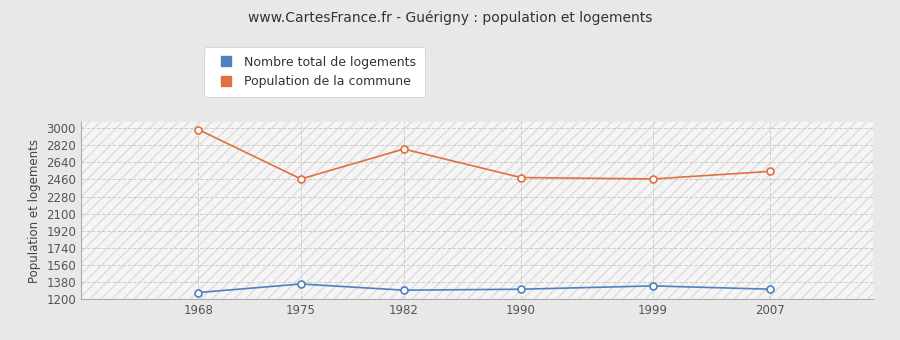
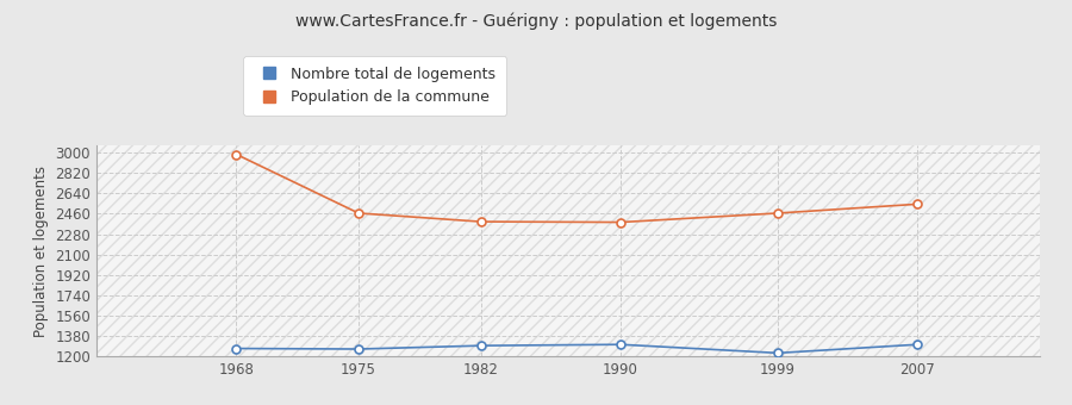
Nombre total de logements/1975: 1360 -> 1260
Population de la commune/1982: 2780 -> 2390
Population de la commune/1990: 2480 -> 2380
Nombre total de logements/1999: 1340 -> 1230
